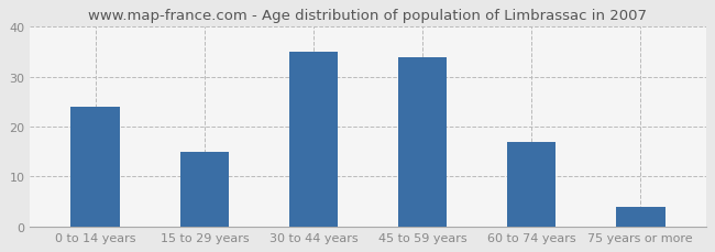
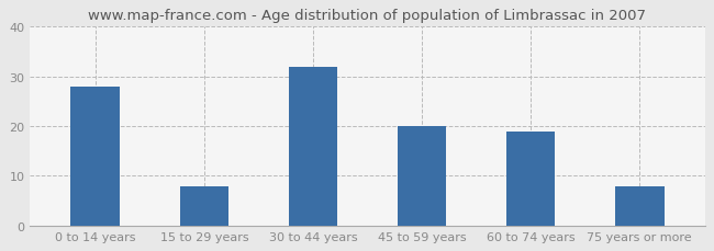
0 to 14 years: 24 -> 28
15 to 29 years: 15 -> 8
30 to 44 years: 35 -> 32
45 to 59 years: 34 -> 20
60 to 74 years: 17 -> 19
75 years or more: 4 -> 8
